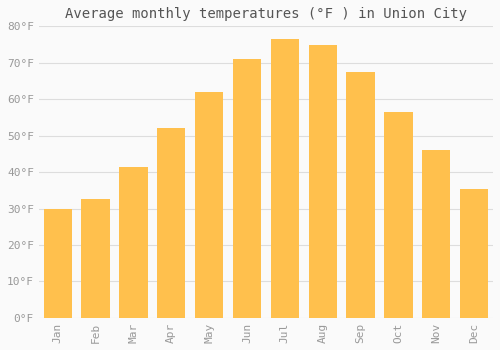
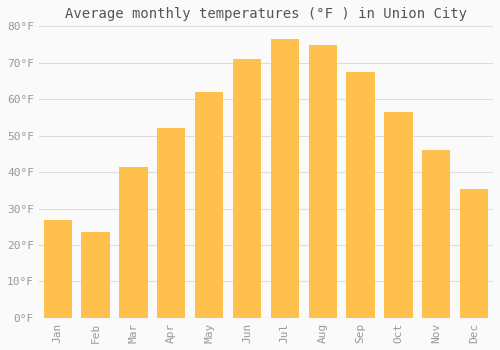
Jan: 30.0°F -> 27.0°F
Feb: 32.5°F -> 23.5°F
